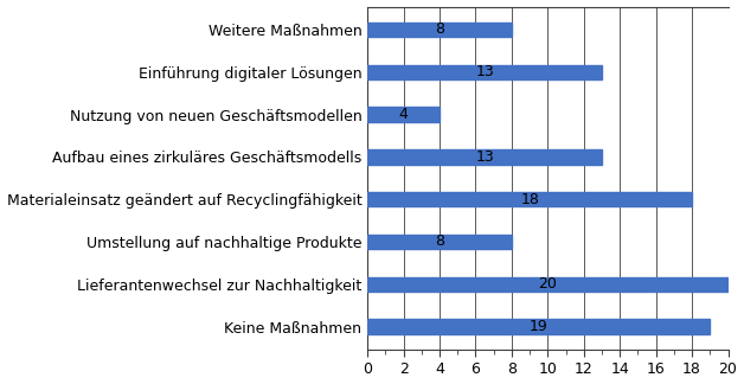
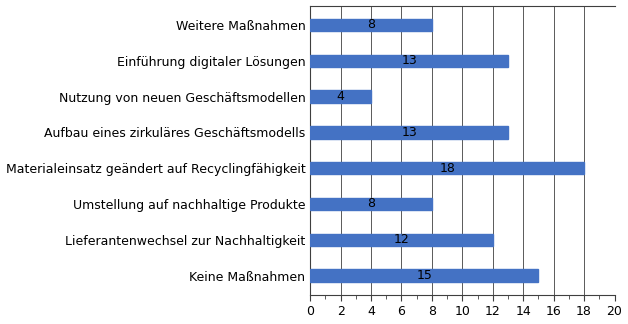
Lieferantenwechsel zur Nachhaltigkeit: 20 -> 12
Keine Maßnahmen: 19 -> 15
